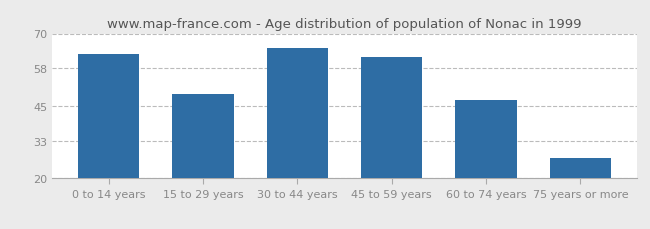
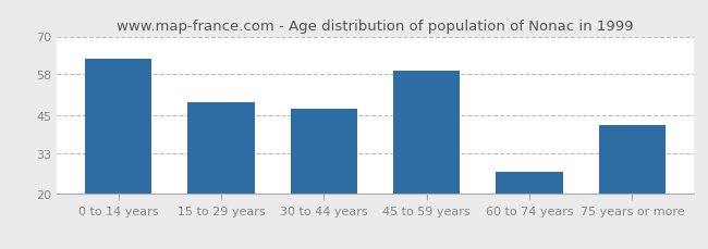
30 to 44 years: 65 -> 47
45 to 59 years: 62 -> 59
60 to 74 years: 47 -> 27
75 years or more: 27 -> 42
